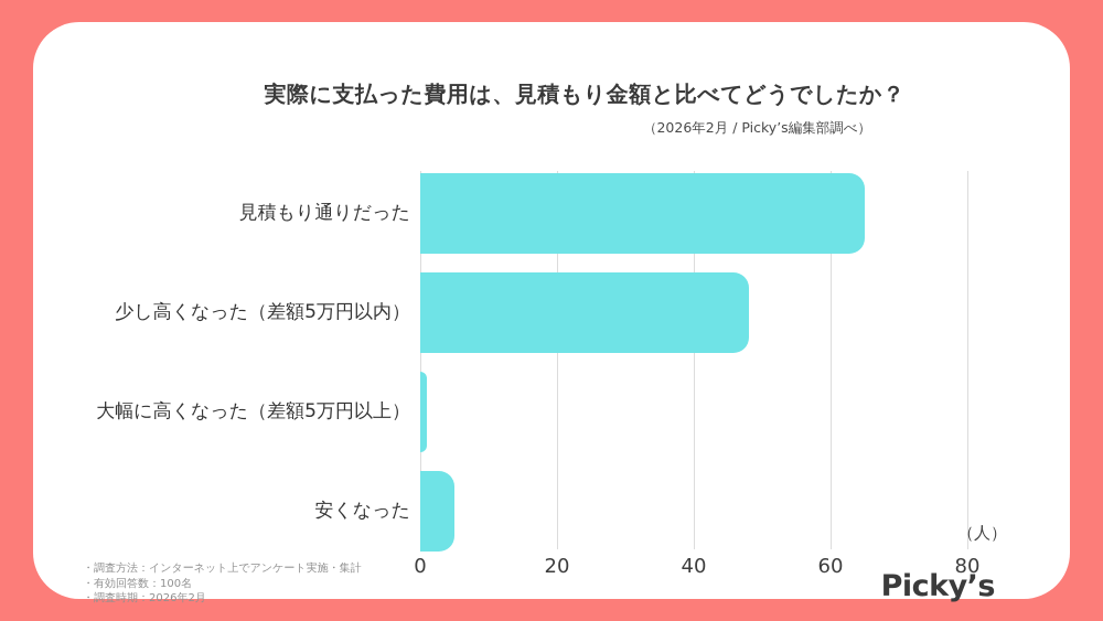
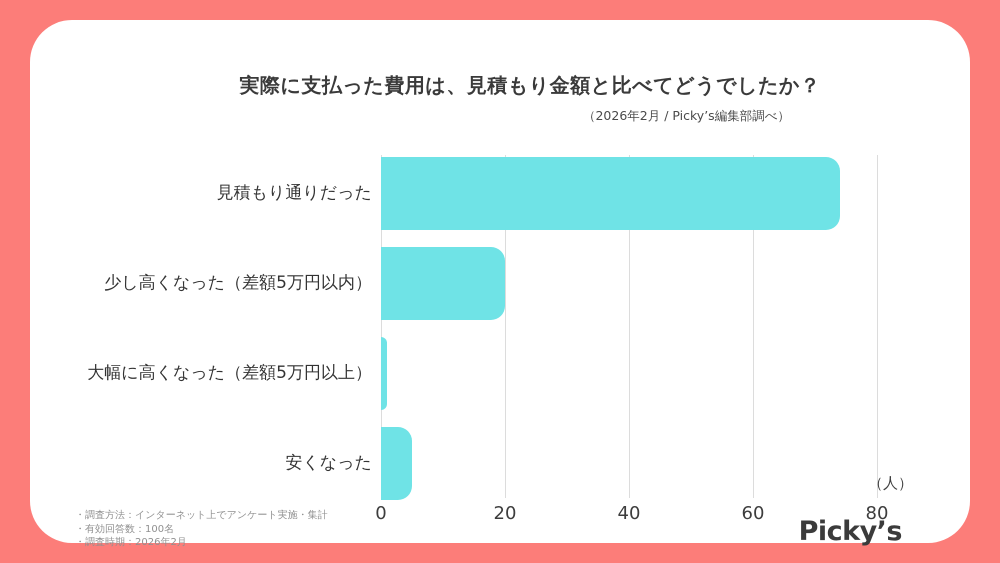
見積もり通りだった: 65 -> 74
少し高くなった（差額5万円以内）: 48 -> 20
